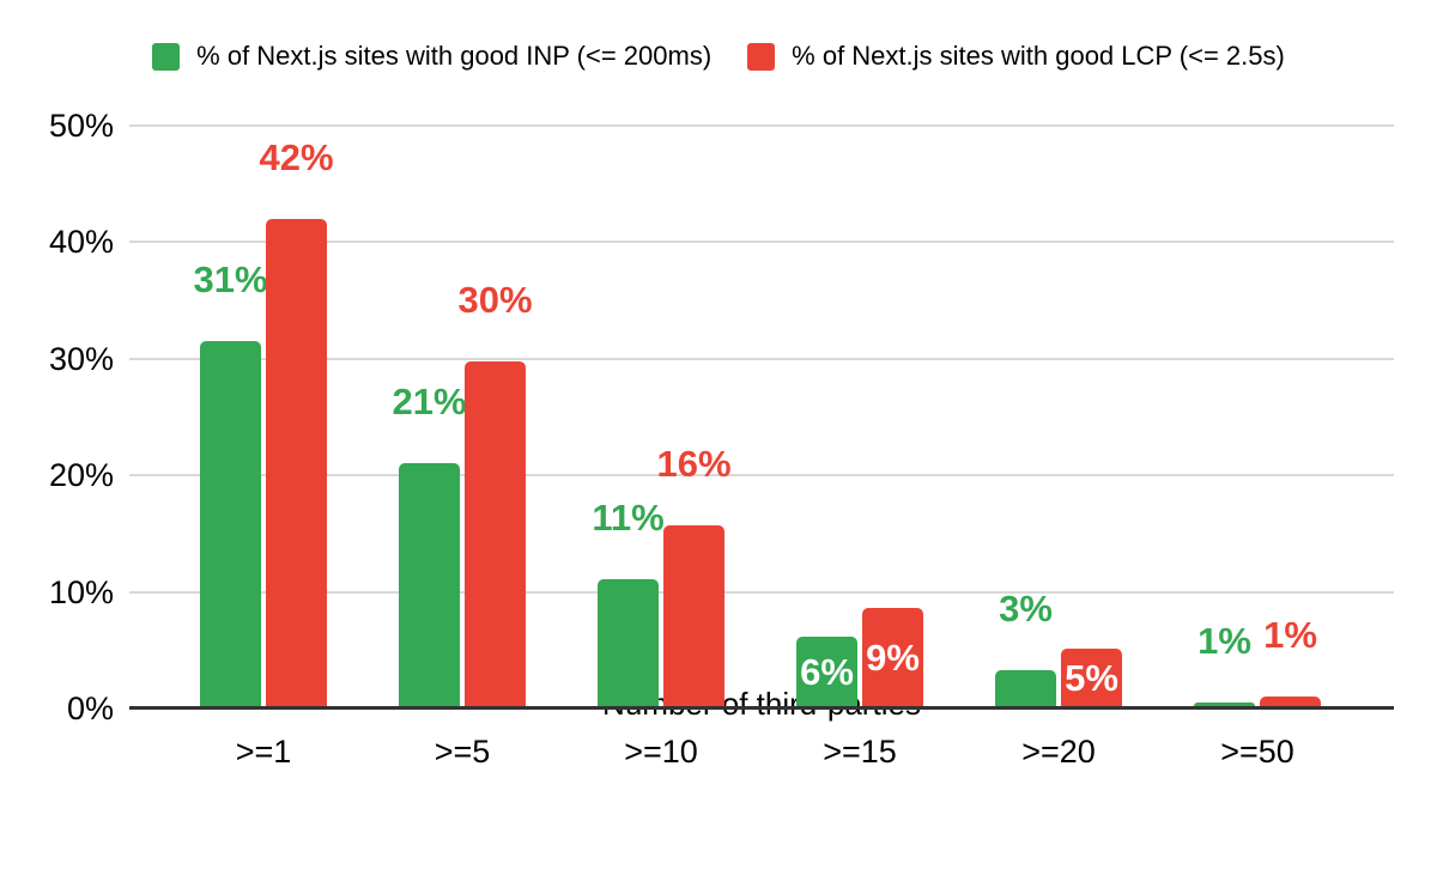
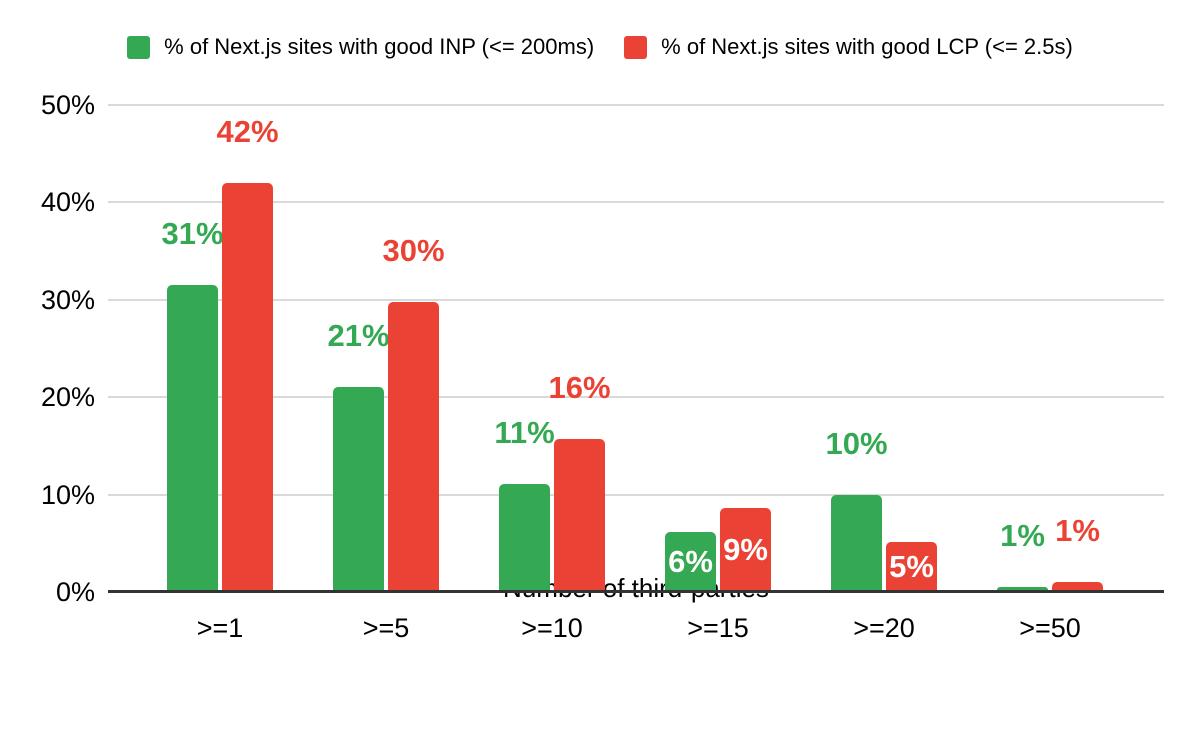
% of Next.js sites with good INP (<= 200ms)/>=20: 3% -> 10%
